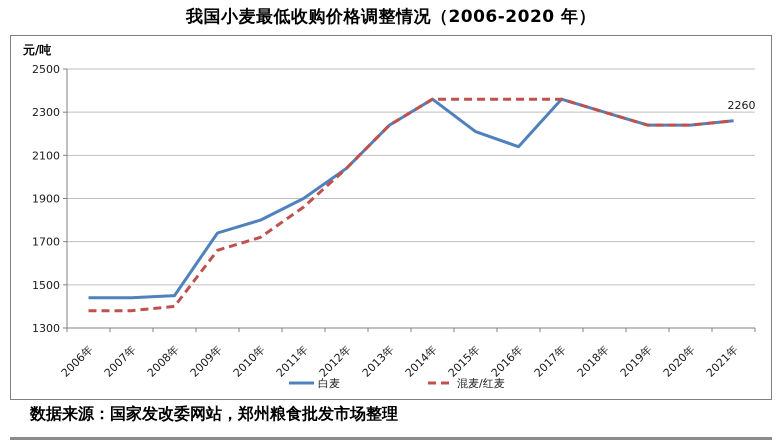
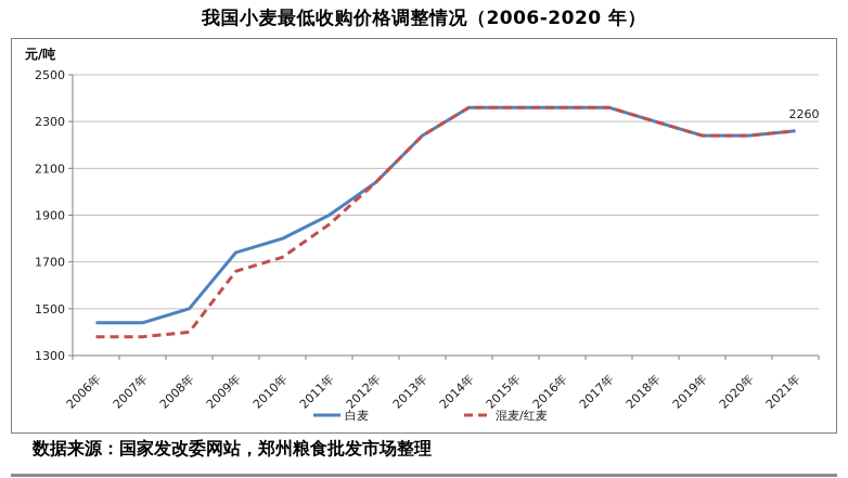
白麦/2008年: 1450 -> 1500
白麦/2015年: 2210 -> 2360
白麦/2016年: 2140 -> 2360
